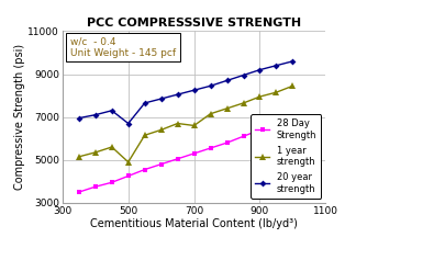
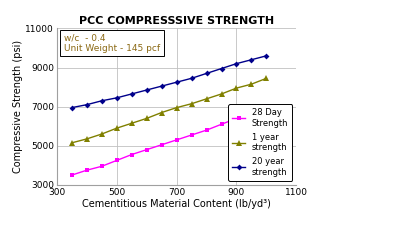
1 year strength/500: 4900 -> 5900
20 year strength/500: 6700 -> 7400
1 year strength/700: 6600 -> 7000
